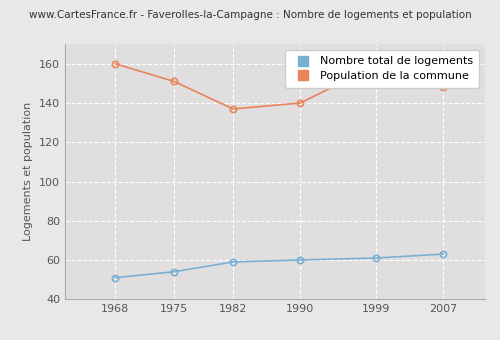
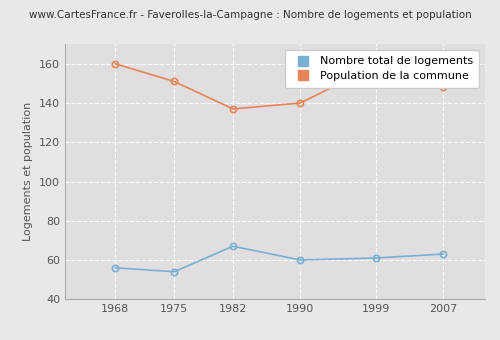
Nombre total de logements/1968: 51 -> 56
Nombre total de logements/1982: 59 -> 67
